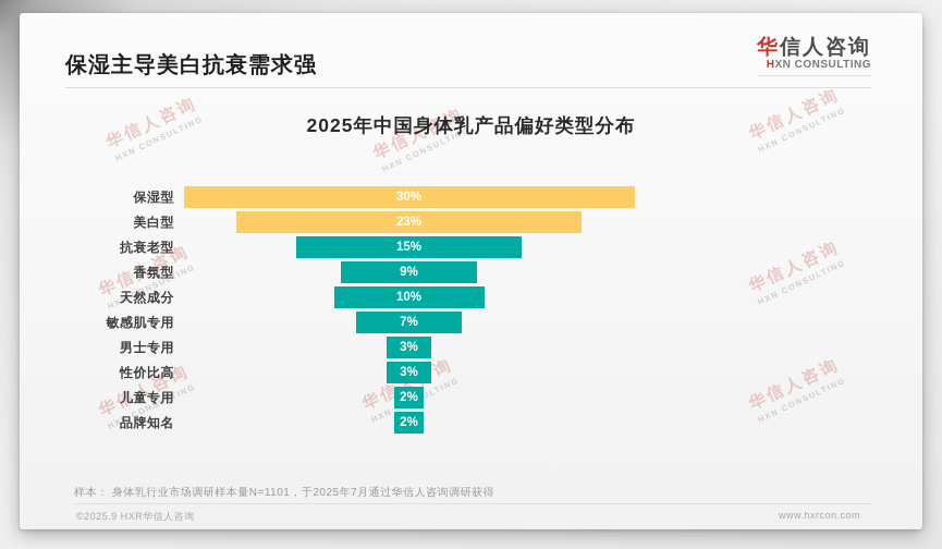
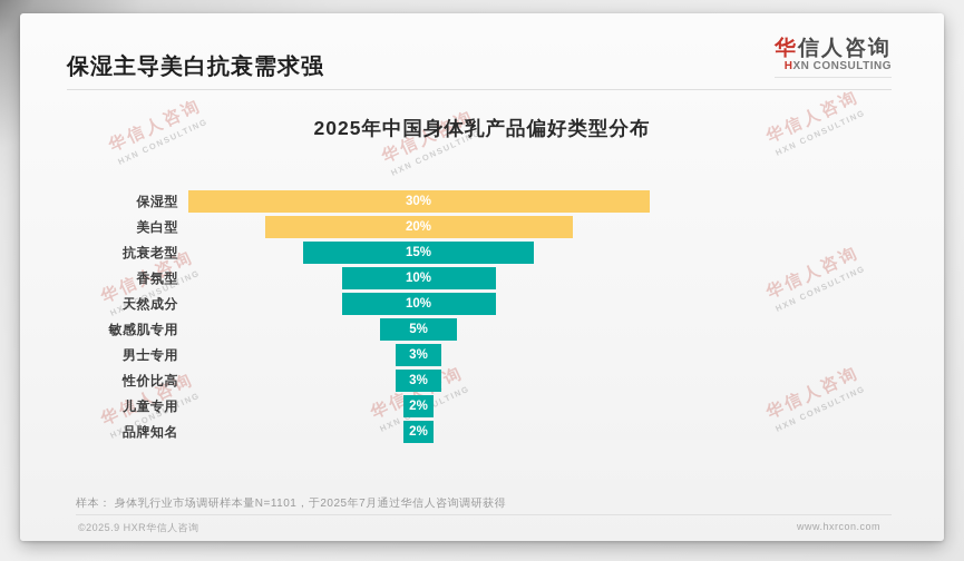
美白型: 23% -> 20%
香氛型: 9% -> 10%
敏感肌专用: 7% -> 5%
